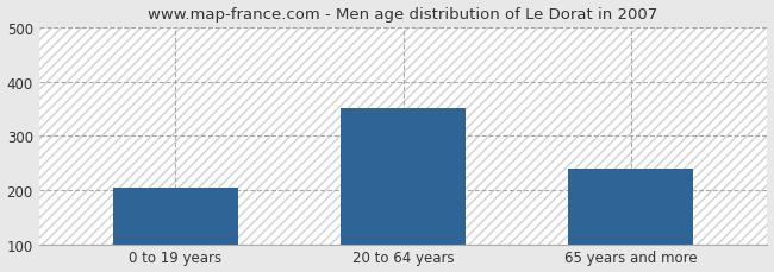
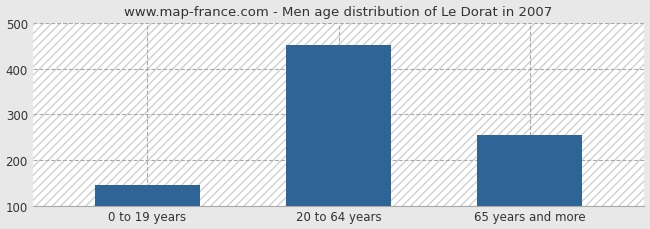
0 to 19 years: 205 -> 145
20 to 64 years: 350 -> 452
65 years and more: 240 -> 254
